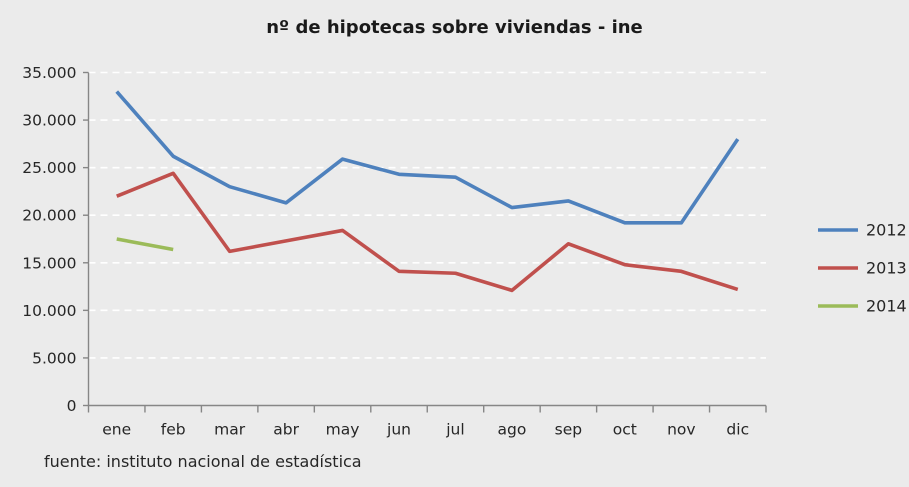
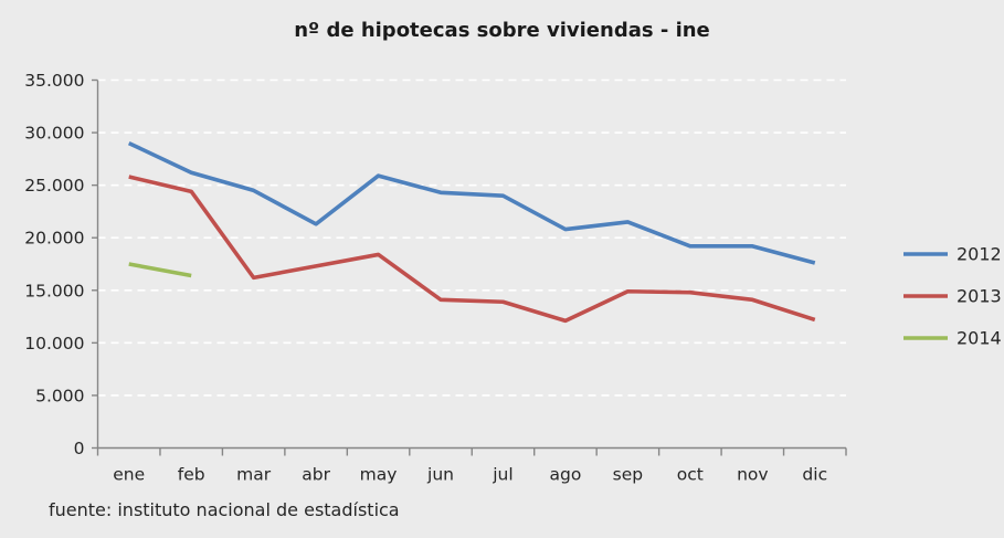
2012/ene: 33000 -> 29000
2013/ene: 22000 -> 26000
2012/mar: 23000 -> 24000
2013/sep: 17000 -> 15000
2012/dic: 28000 -> 18000
